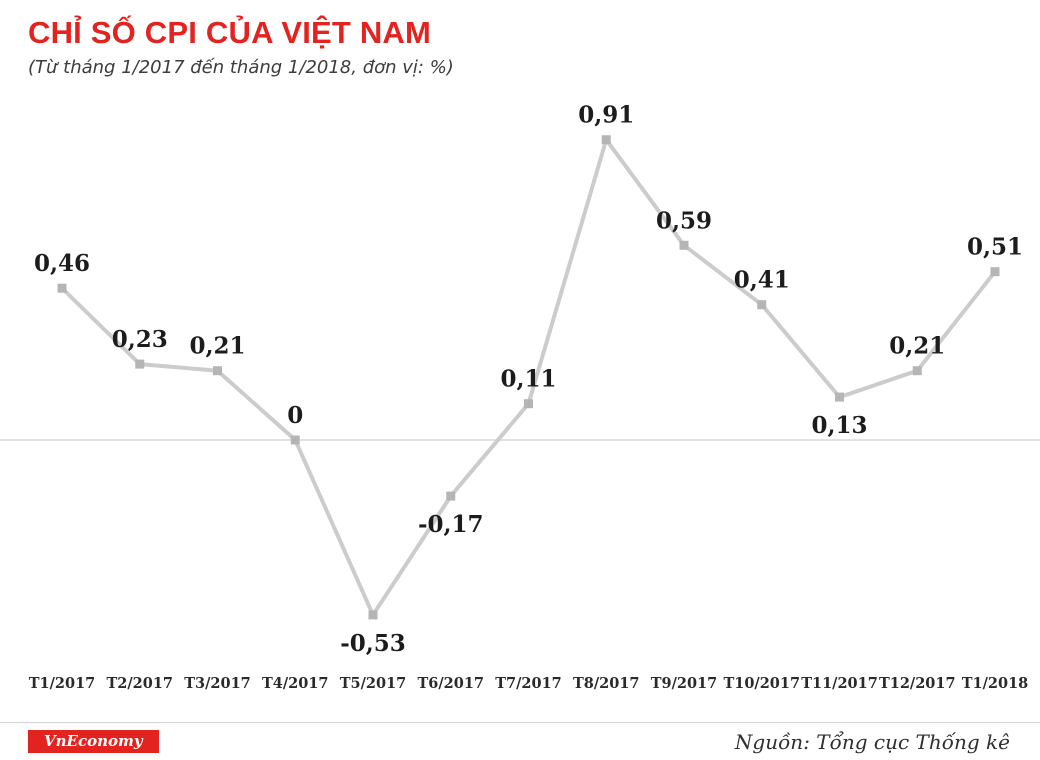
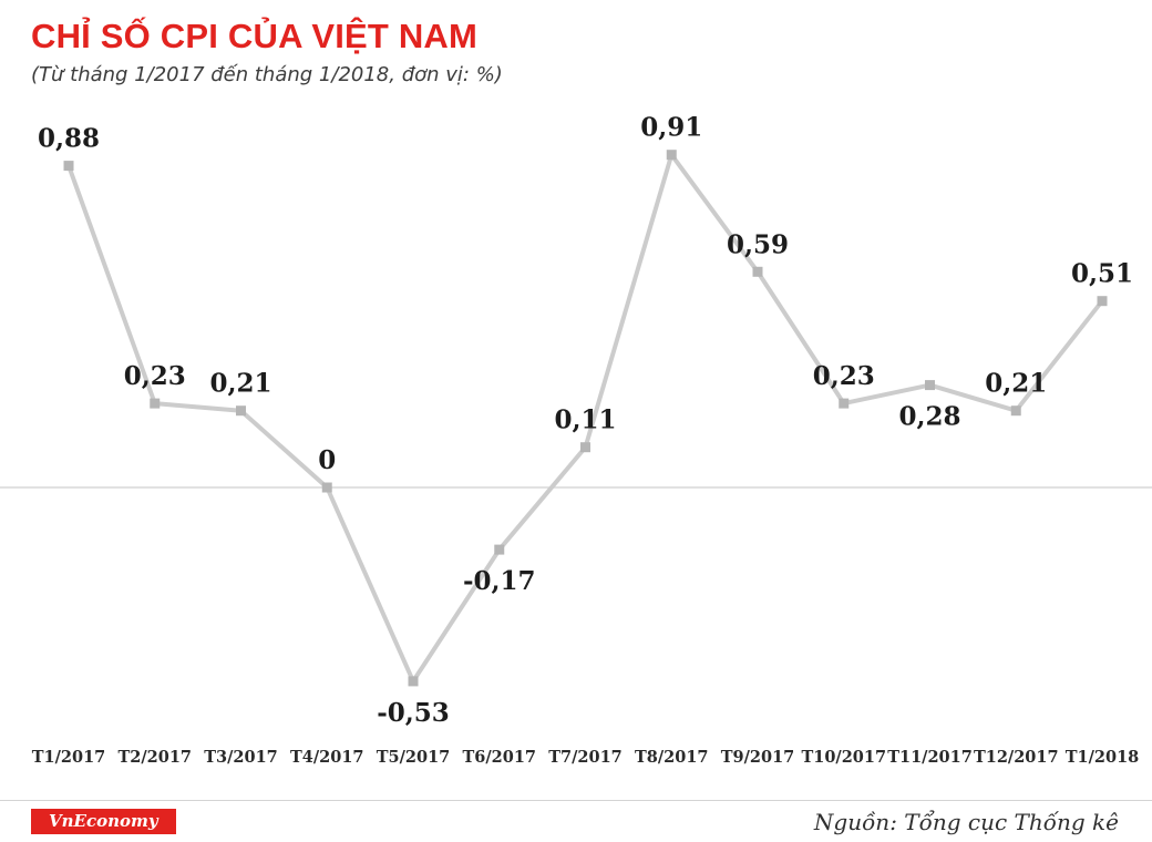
T1/2017: 0,46 -> 0,88
T10/2017: 0,41 -> 0,23
T11/2017: 0,13 -> 0,28
